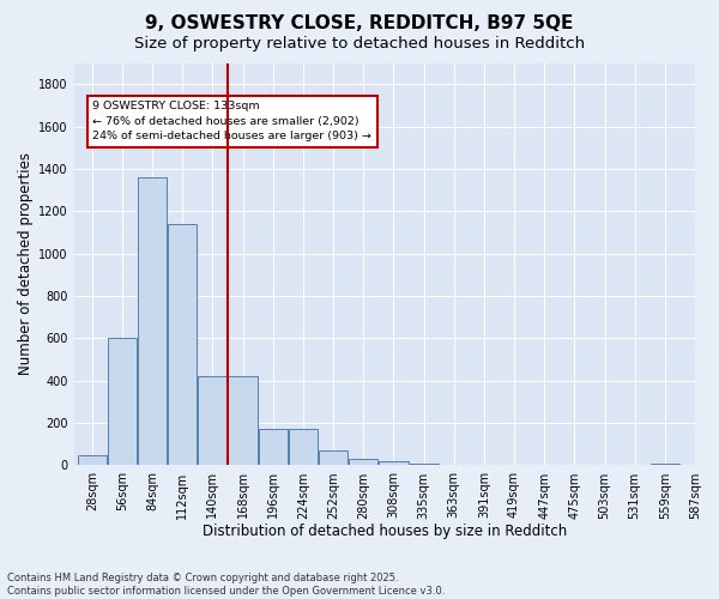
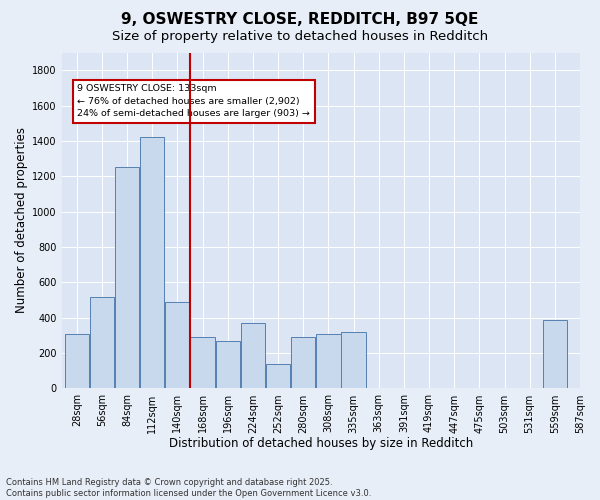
28sqm: 50 -> 310
56sqm: 600 -> 520
84sqm: 1360 -> 1250
112sqm: 1140 -> 1420
140sqm: 420 -> 490
168sqm: 420 -> 290
196sqm: 180 -> 270
224sqm: 180 -> 370
252sqm: 70 -> 140
280sqm: 30 -> 290
308sqm: 20 -> 310
335sqm: 10 -> 320
559sqm: 10 -> 390
